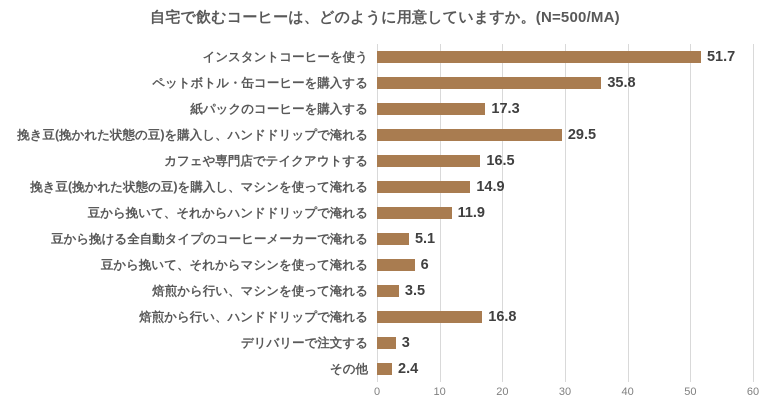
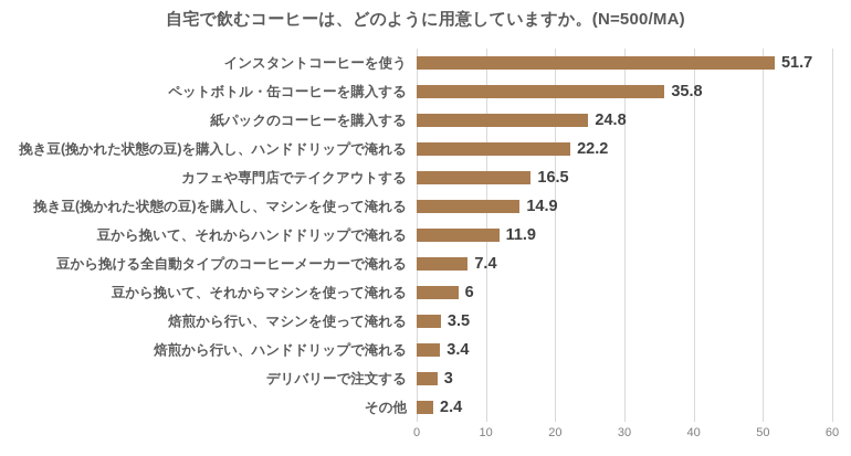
紙パックのコーヒーを購入する: 17.3 -> 24.8
挽き豆(挽かれた状態の豆)を購入し、ハンドドリップで淹れる: 29.5 -> 22.2
豆から挽ける全自動タイプのコーヒーメーカーで淹れる: 5.1 -> 7.4
焙煎から行い、ハンドドリップで淹れる: 16.8 -> 3.4
